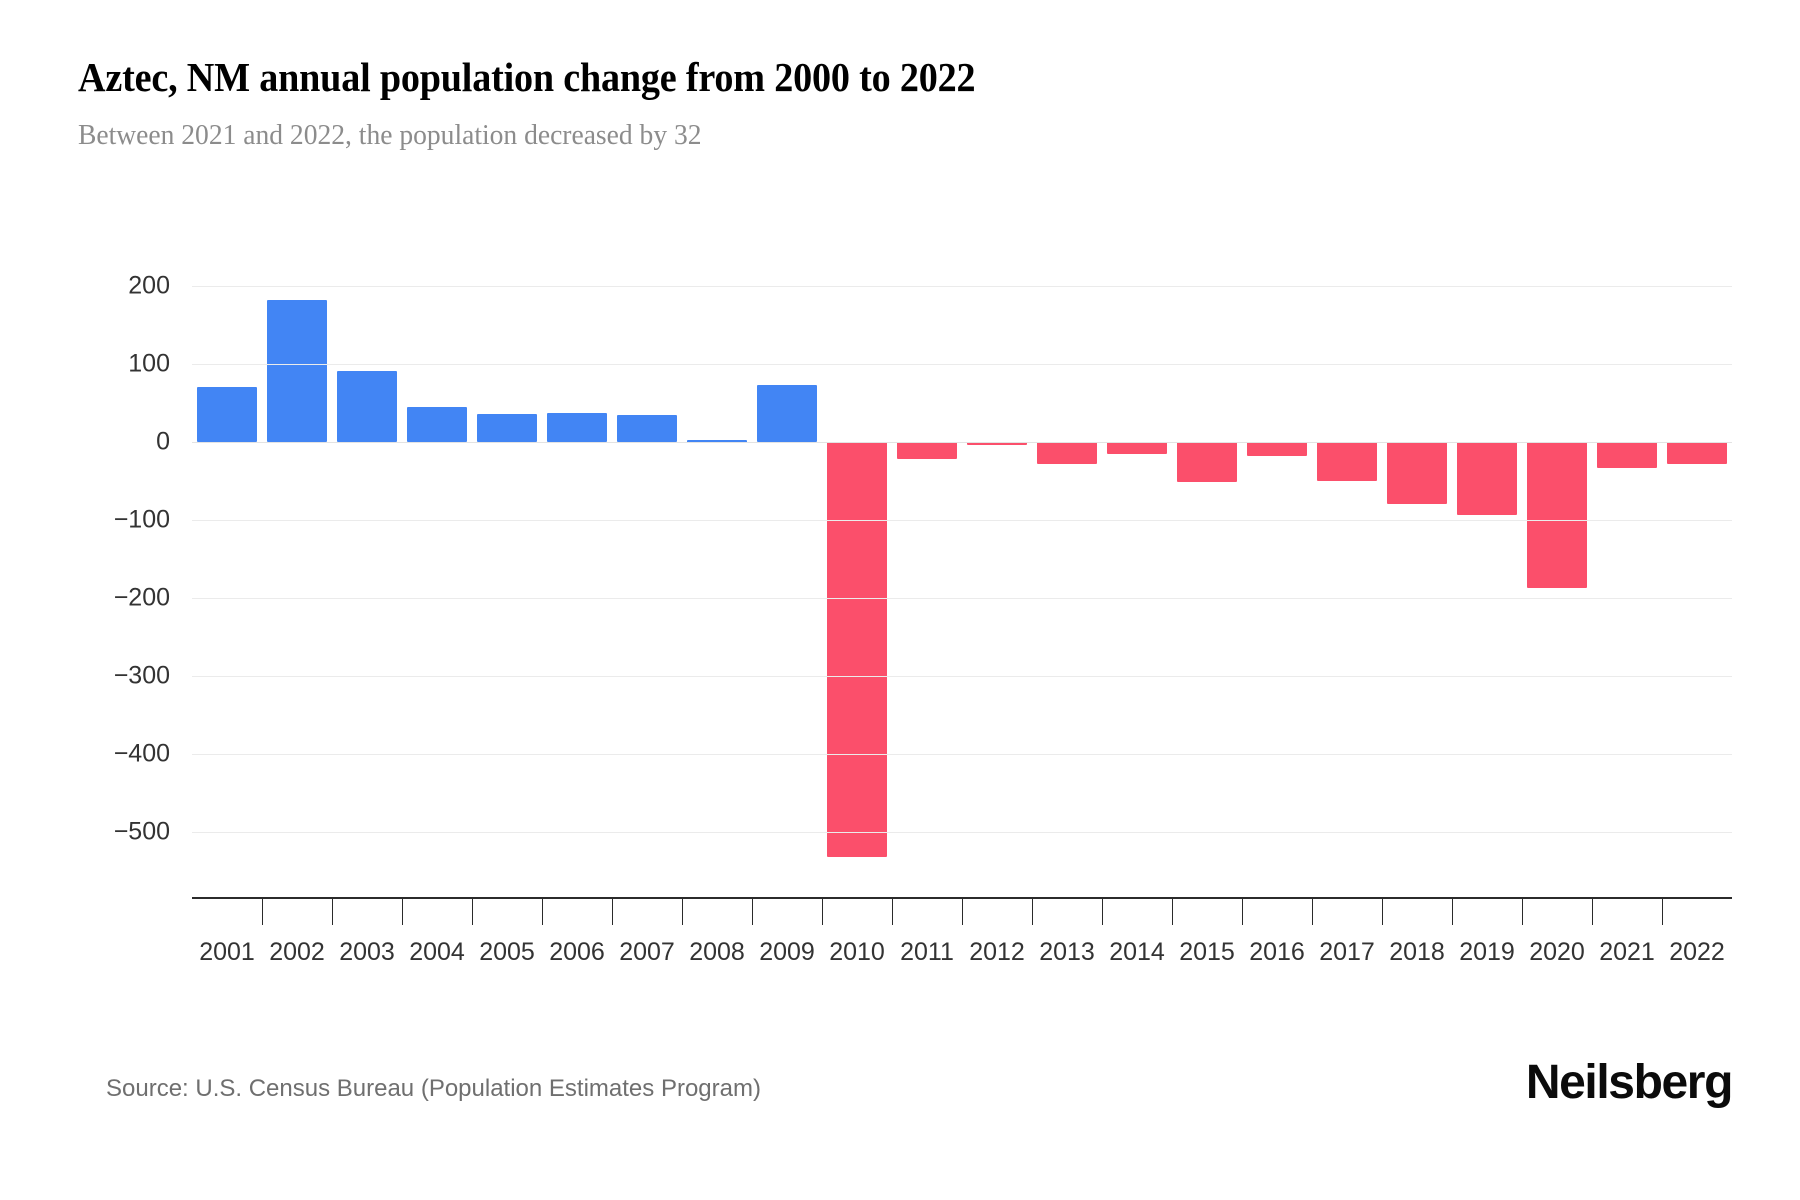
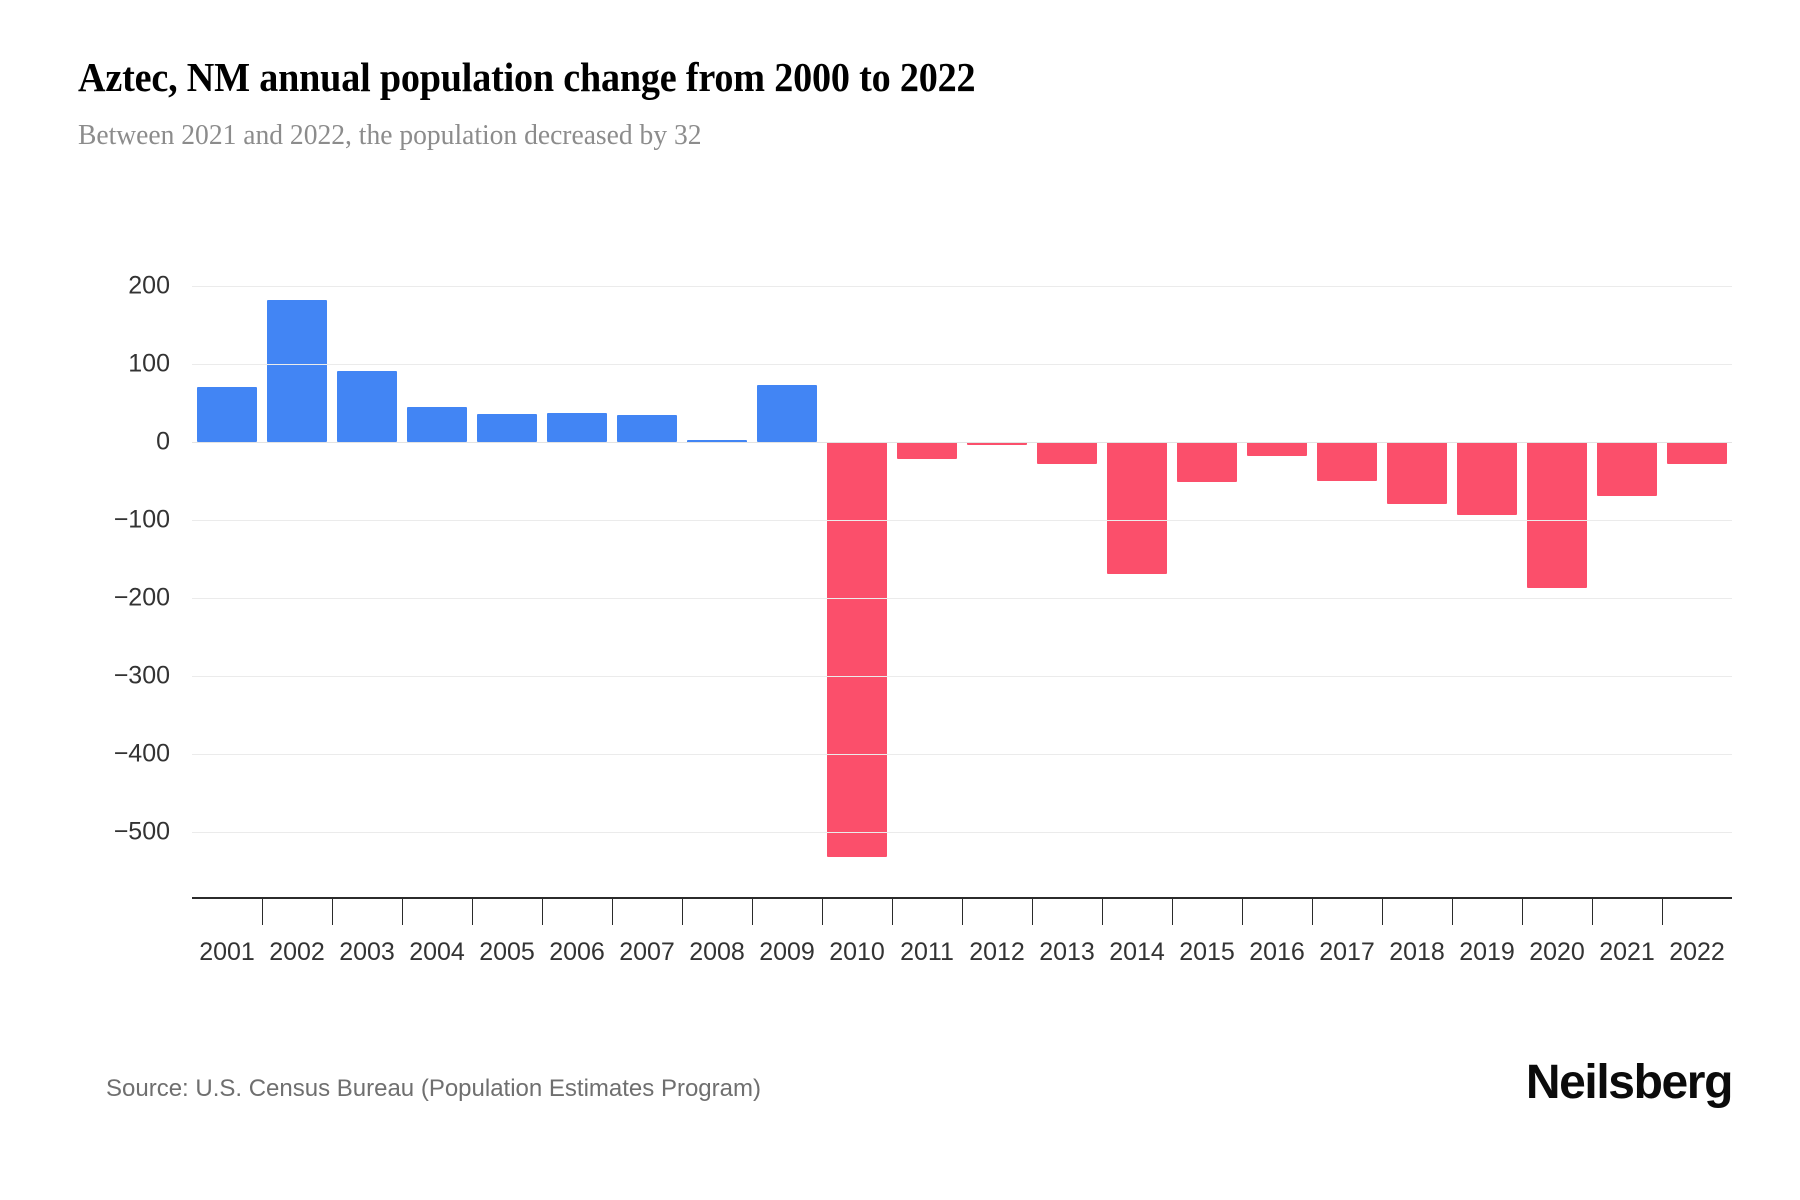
2014: -20 -> -170
2021: -30 -> -70
